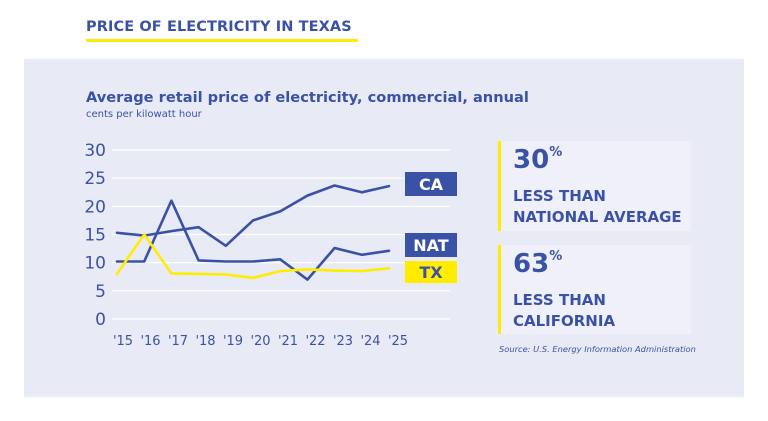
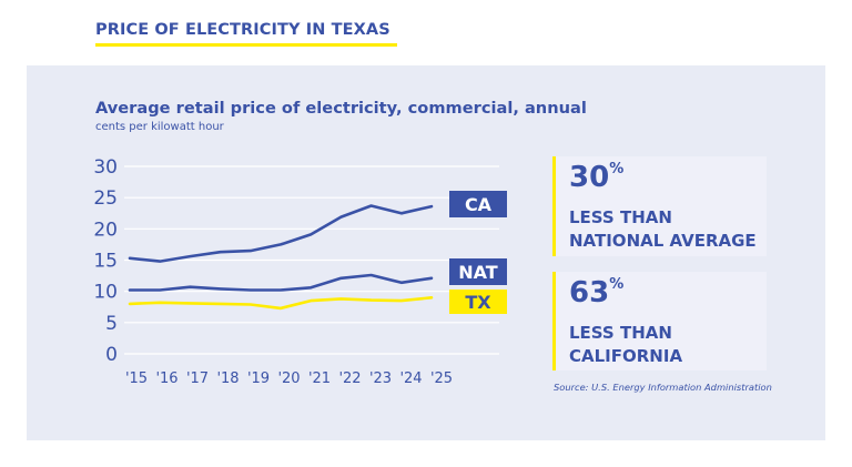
TX/'16: 15 -> 8
NAT/'17: 21 -> 11
CA/'19: 13 -> 16
NAT/'22: 7 -> 12
